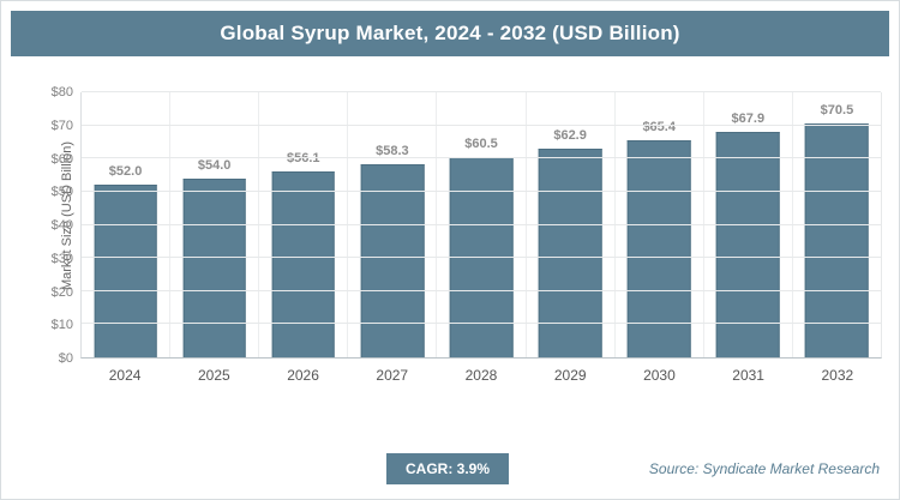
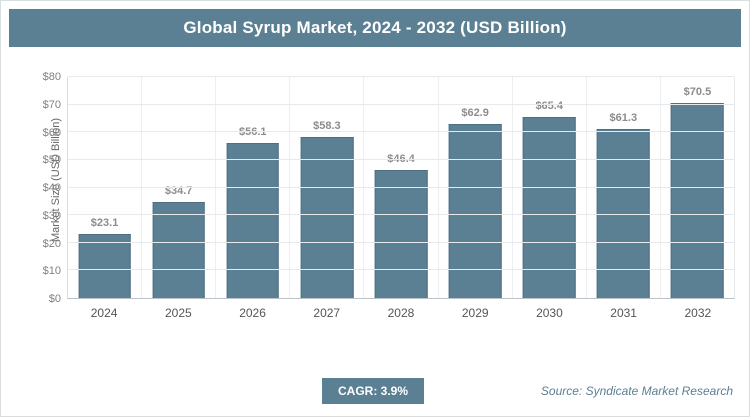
2024: $52.0 -> $23.1
2025: $54.0 -> $34.7
2028: $60.5 -> $46.4
2031: $67.9 -> $61.3
